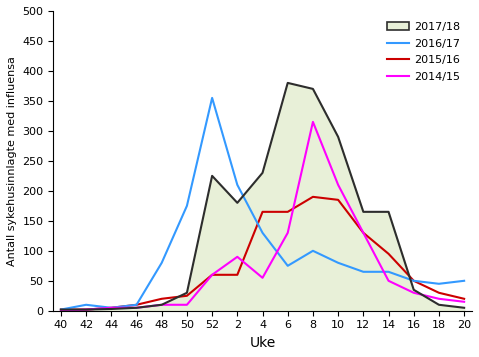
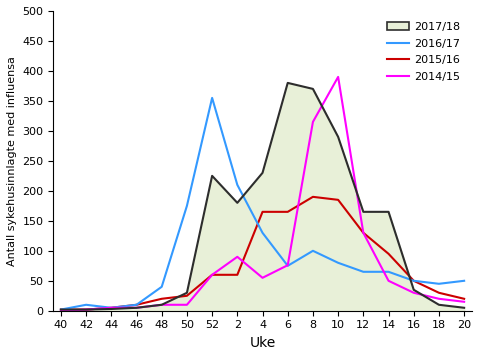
2016/17/48: 80 -> 40
2014/15/6: 130 -> 76
2014/15/10: 210 -> 390
